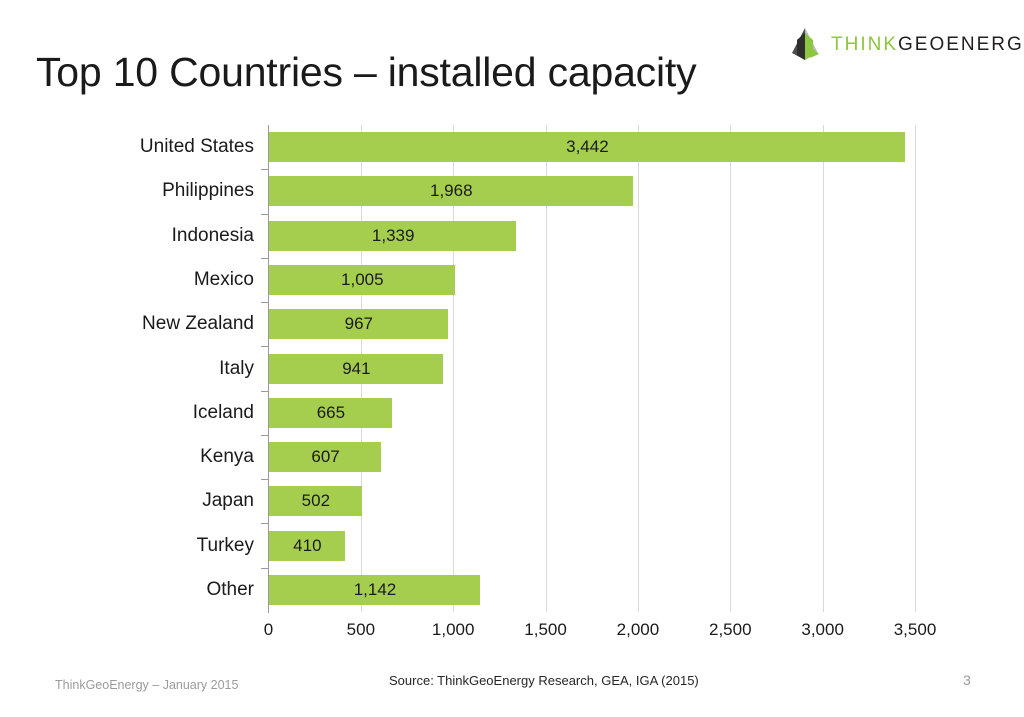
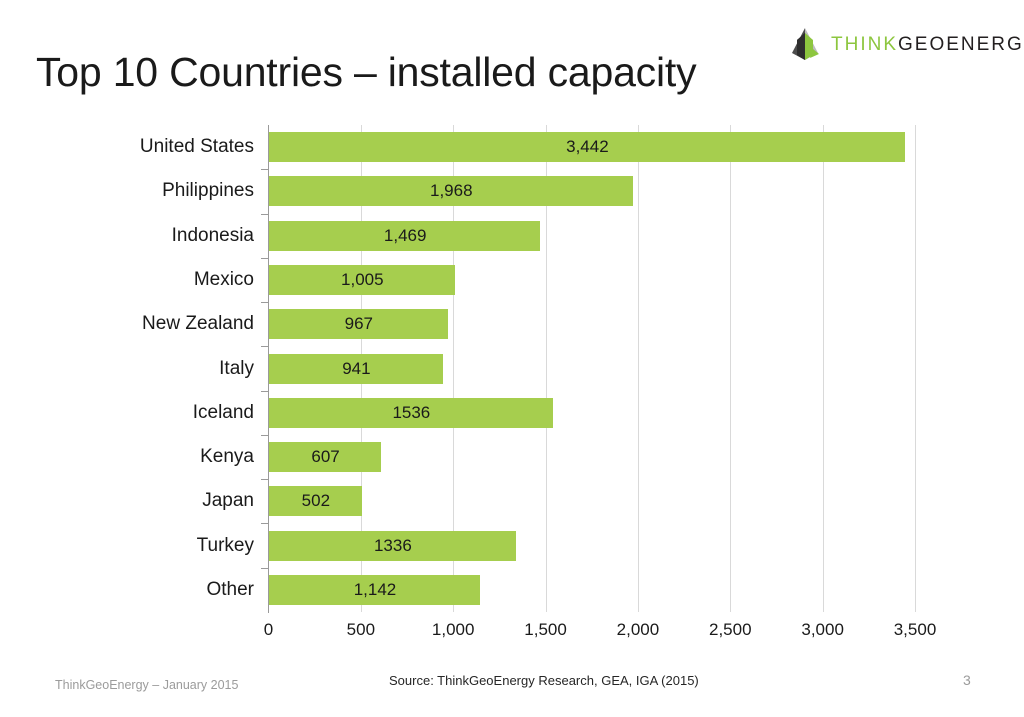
Indonesia: 1,339 -> 1,469
Iceland: 665 -> 1536
Turkey: 410 -> 1336
